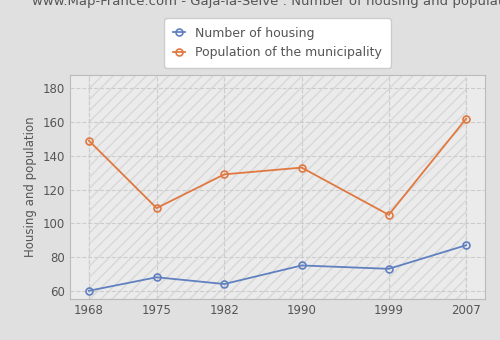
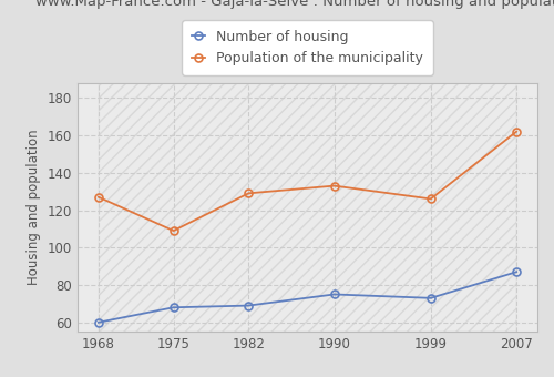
Population of the municipality/1968: 149 -> 127
Number of housing/1982: 64 -> 69
Population of the municipality/1999: 105 -> 126
